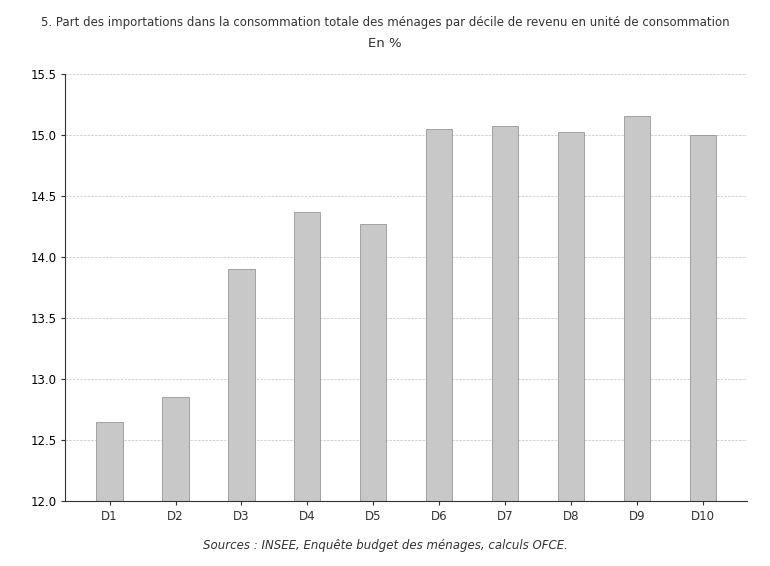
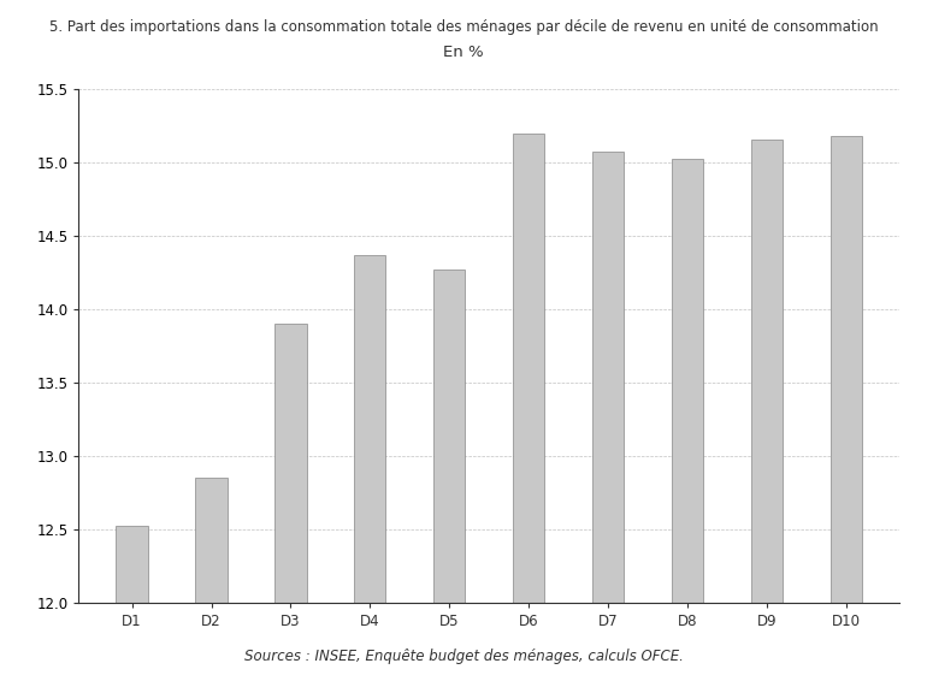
D1: 12.65 -> 12.52
D6: 15.05 -> 15.19
D10: 15.00 -> 15.18
